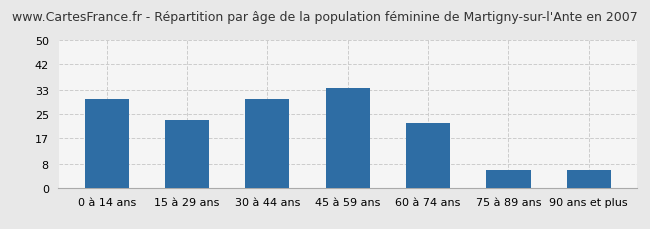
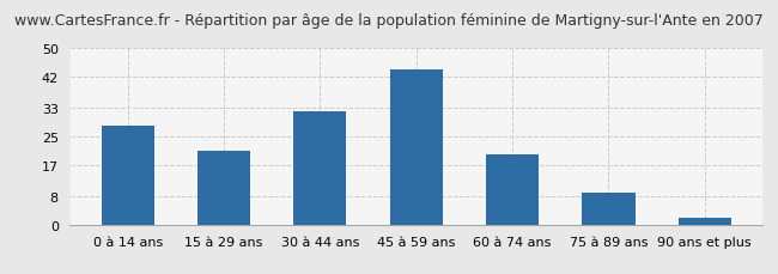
0 à 14 ans: 30 -> 28
15 à 29 ans: 23 -> 21
30 à 44 ans: 30 -> 32
45 à 59 ans: 34 -> 44
60 à 74 ans: 22 -> 20
75 à 89 ans: 6 -> 9
90 ans et plus: 6 -> 2
